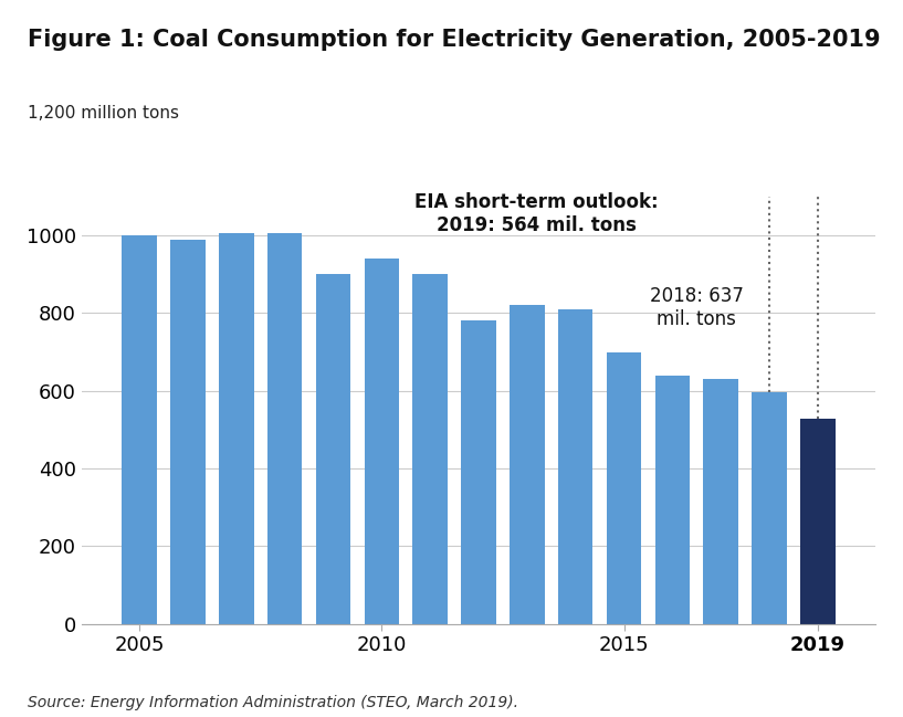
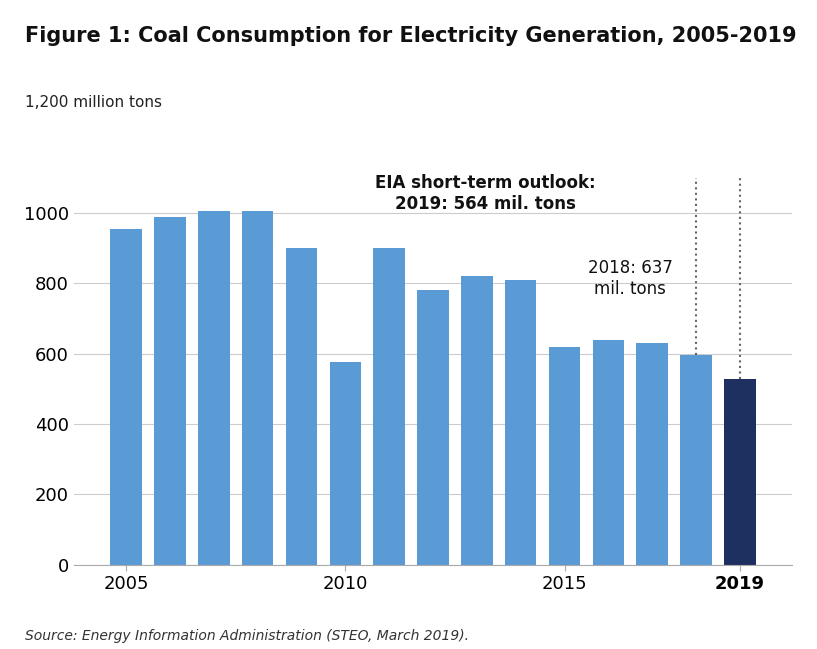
2005: 1000 -> 955
2010: 940 -> 575
2015: 700 -> 620
